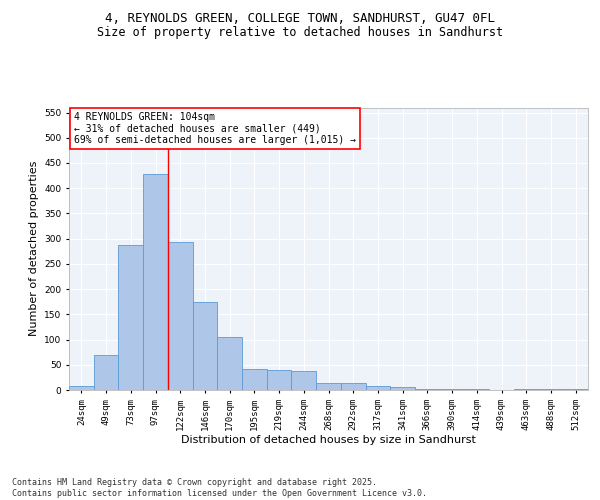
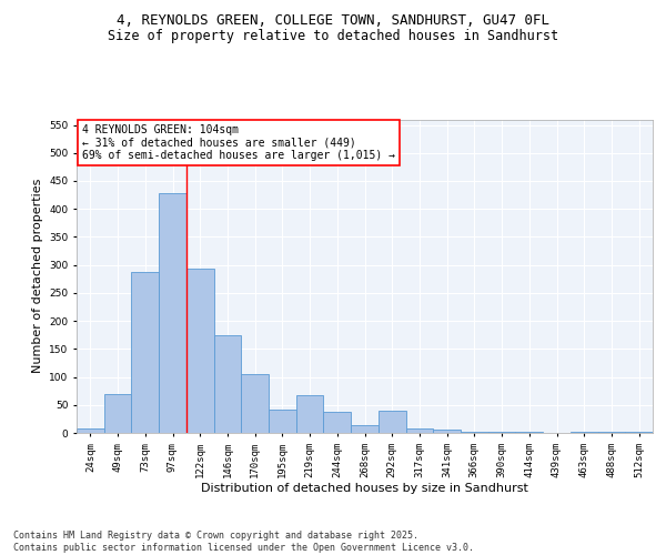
219sqm: 40 -> 68
292sqm: 14 -> 40
